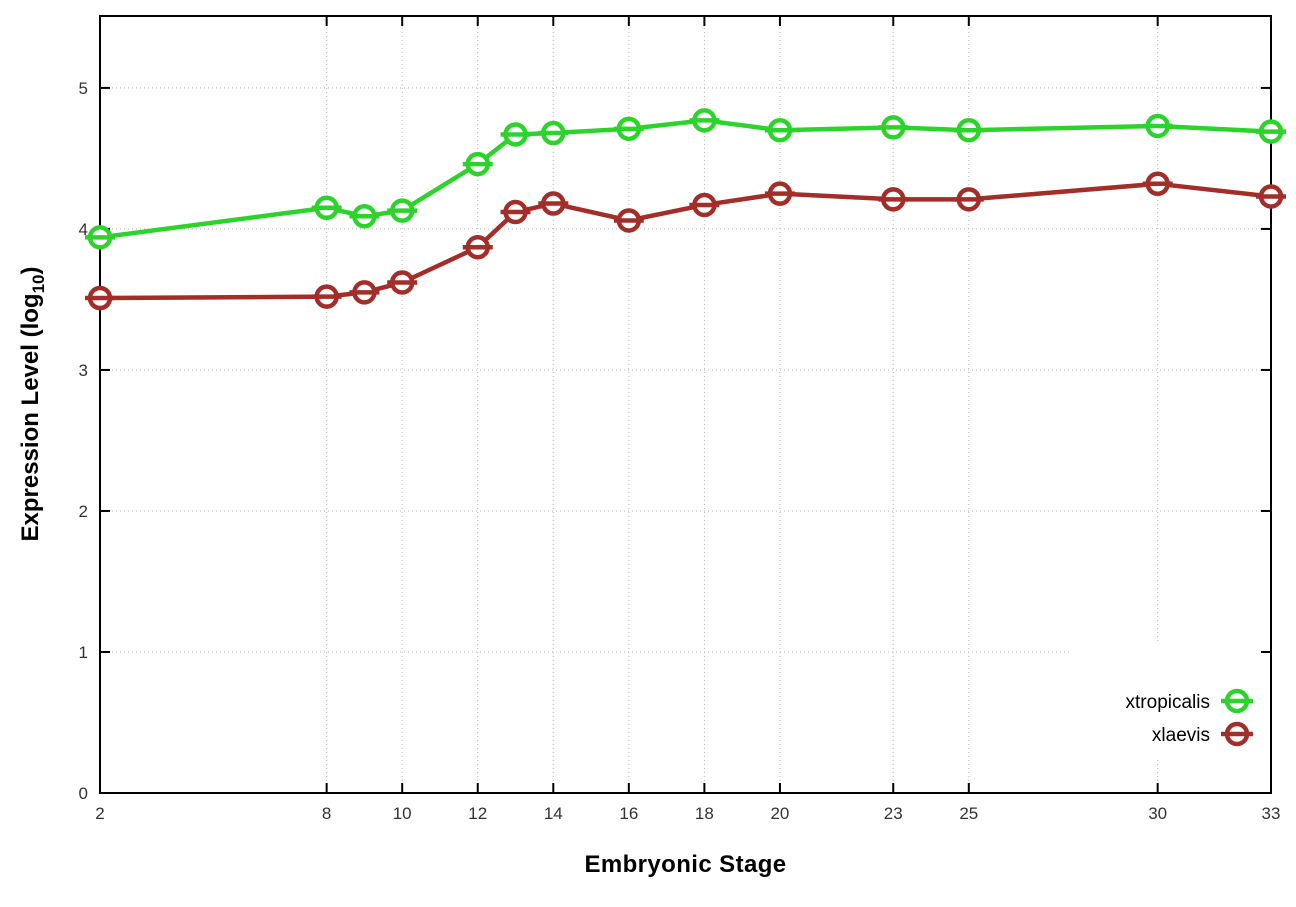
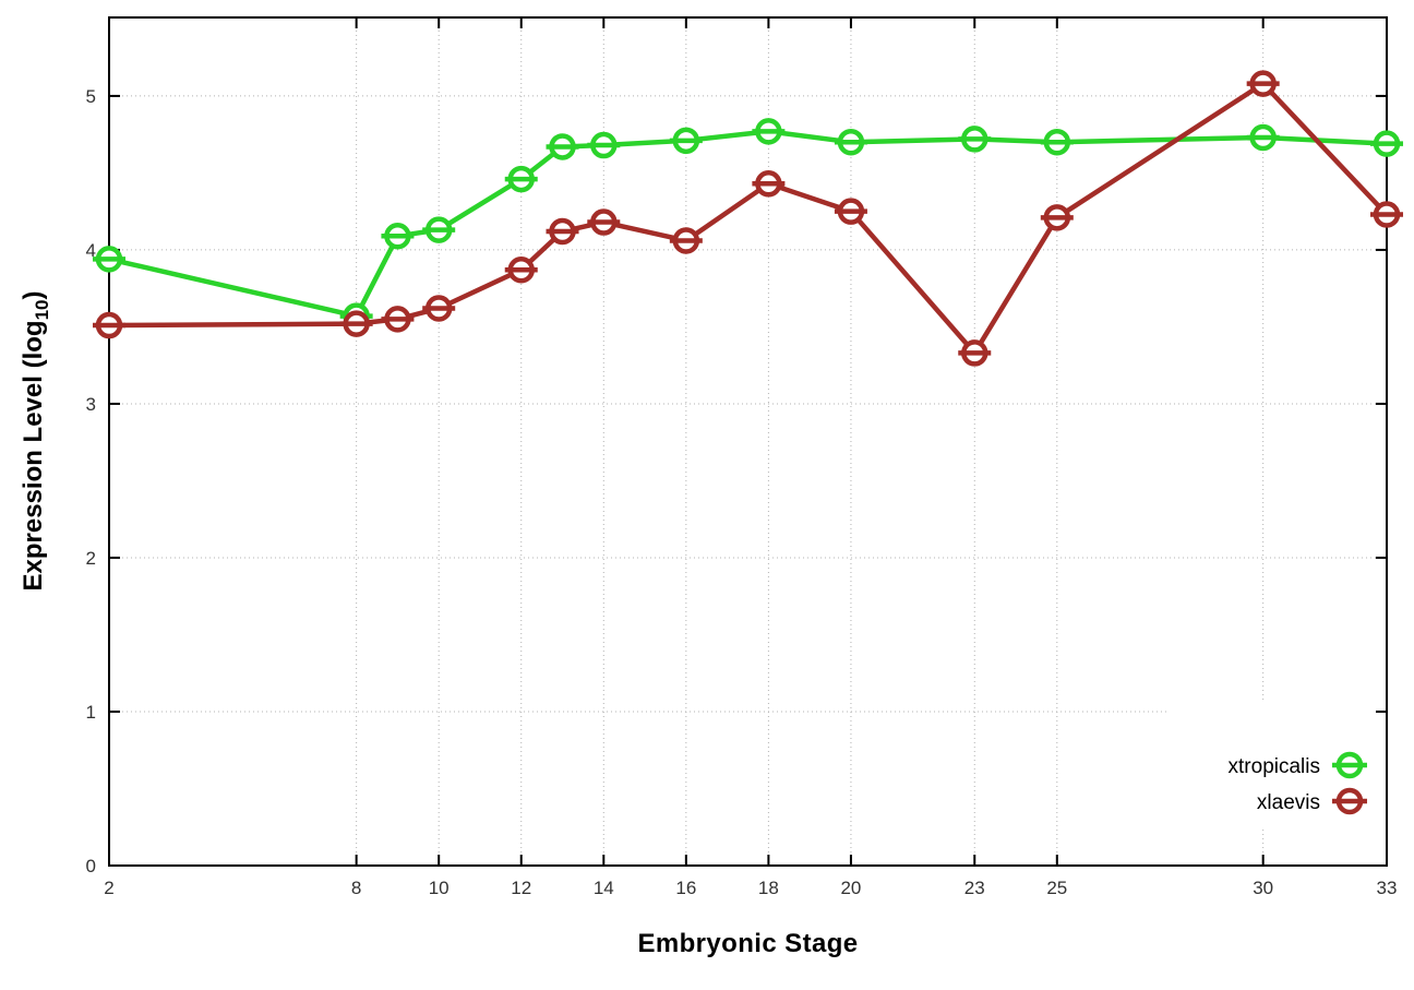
xtropicalis/8: 4.15 -> 3.57
xlaevis/18: 4.17 -> 4.43
xlaevis/23: 4.21 -> 3.33
xlaevis/30: 4.32 -> 5.08
